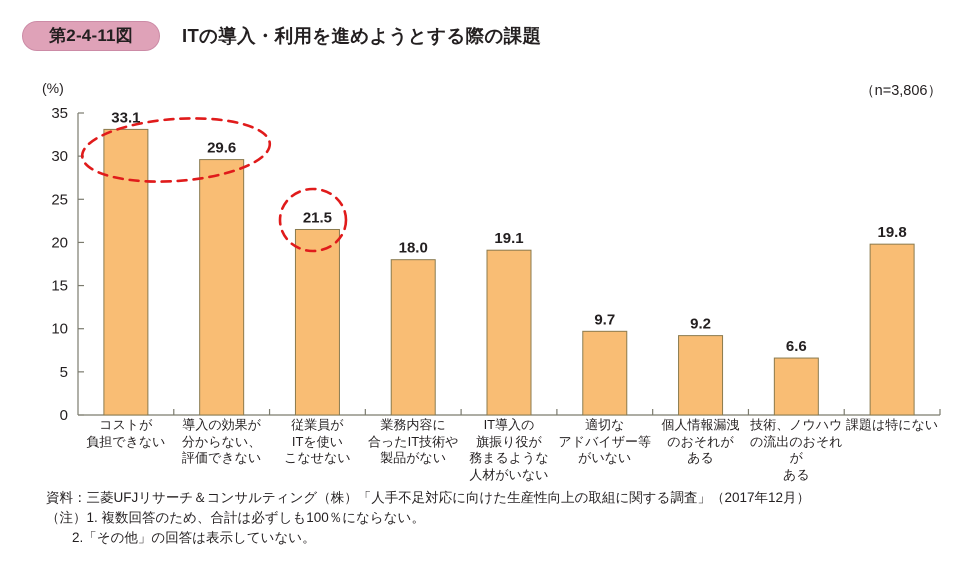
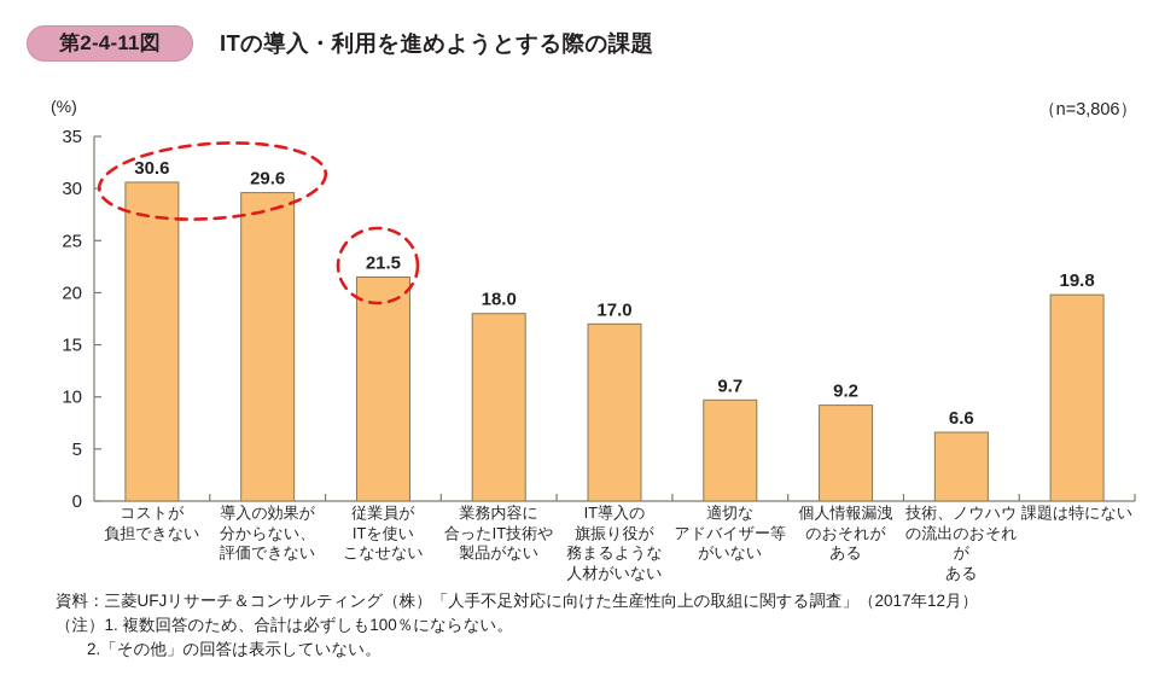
コストが 負担できない: 33.1 -> 30.6
IT導入の 旗振り役が 務まるような 人材がいない: 19.1 -> 17.0
